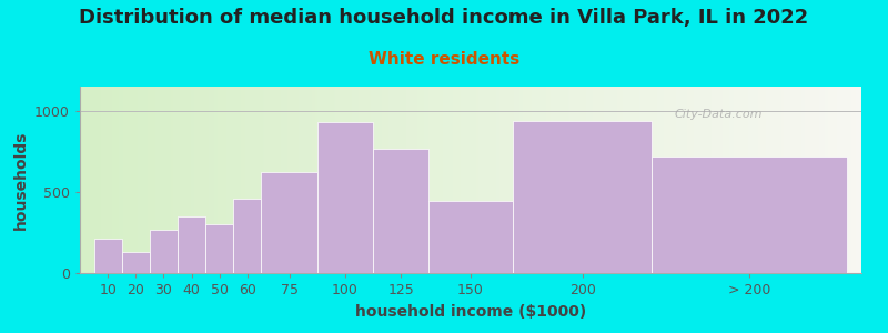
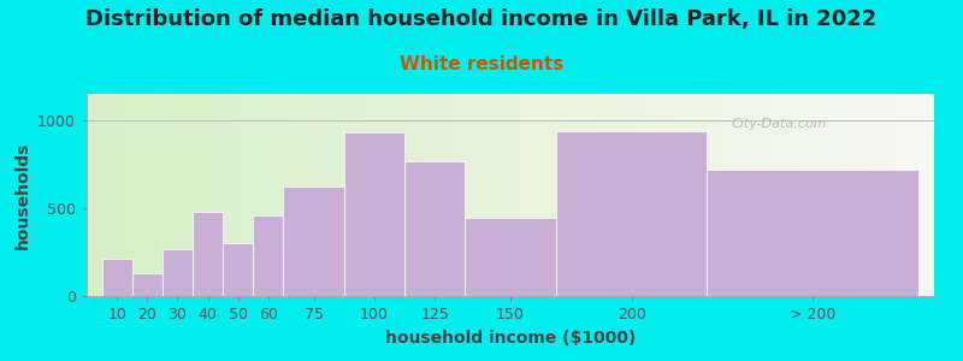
40: 350 -> 480
